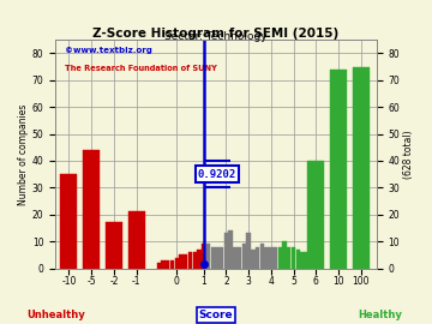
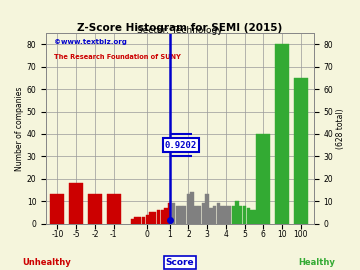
-10: 35 -> 13
-5: 44 -> 18
-2: 17 -> 13
-1: 21 -> 13
10: 74 -> 80
100: 75 -> 65
